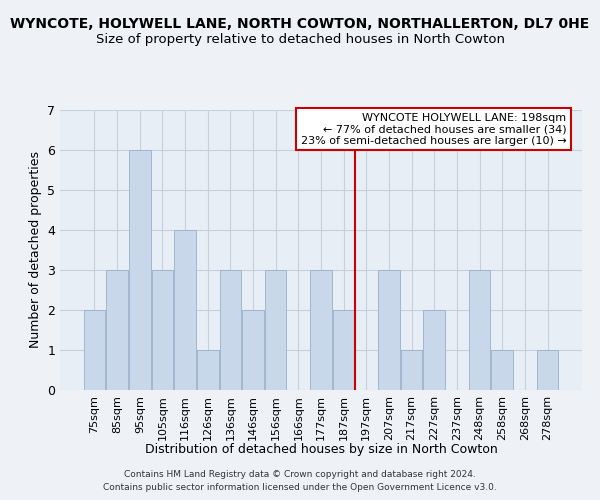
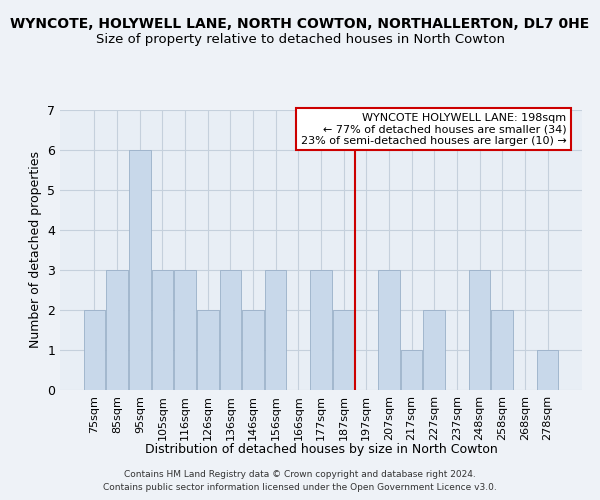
116sqm: 4 -> 3
126sqm: 1 -> 2
258sqm: 1 -> 2
